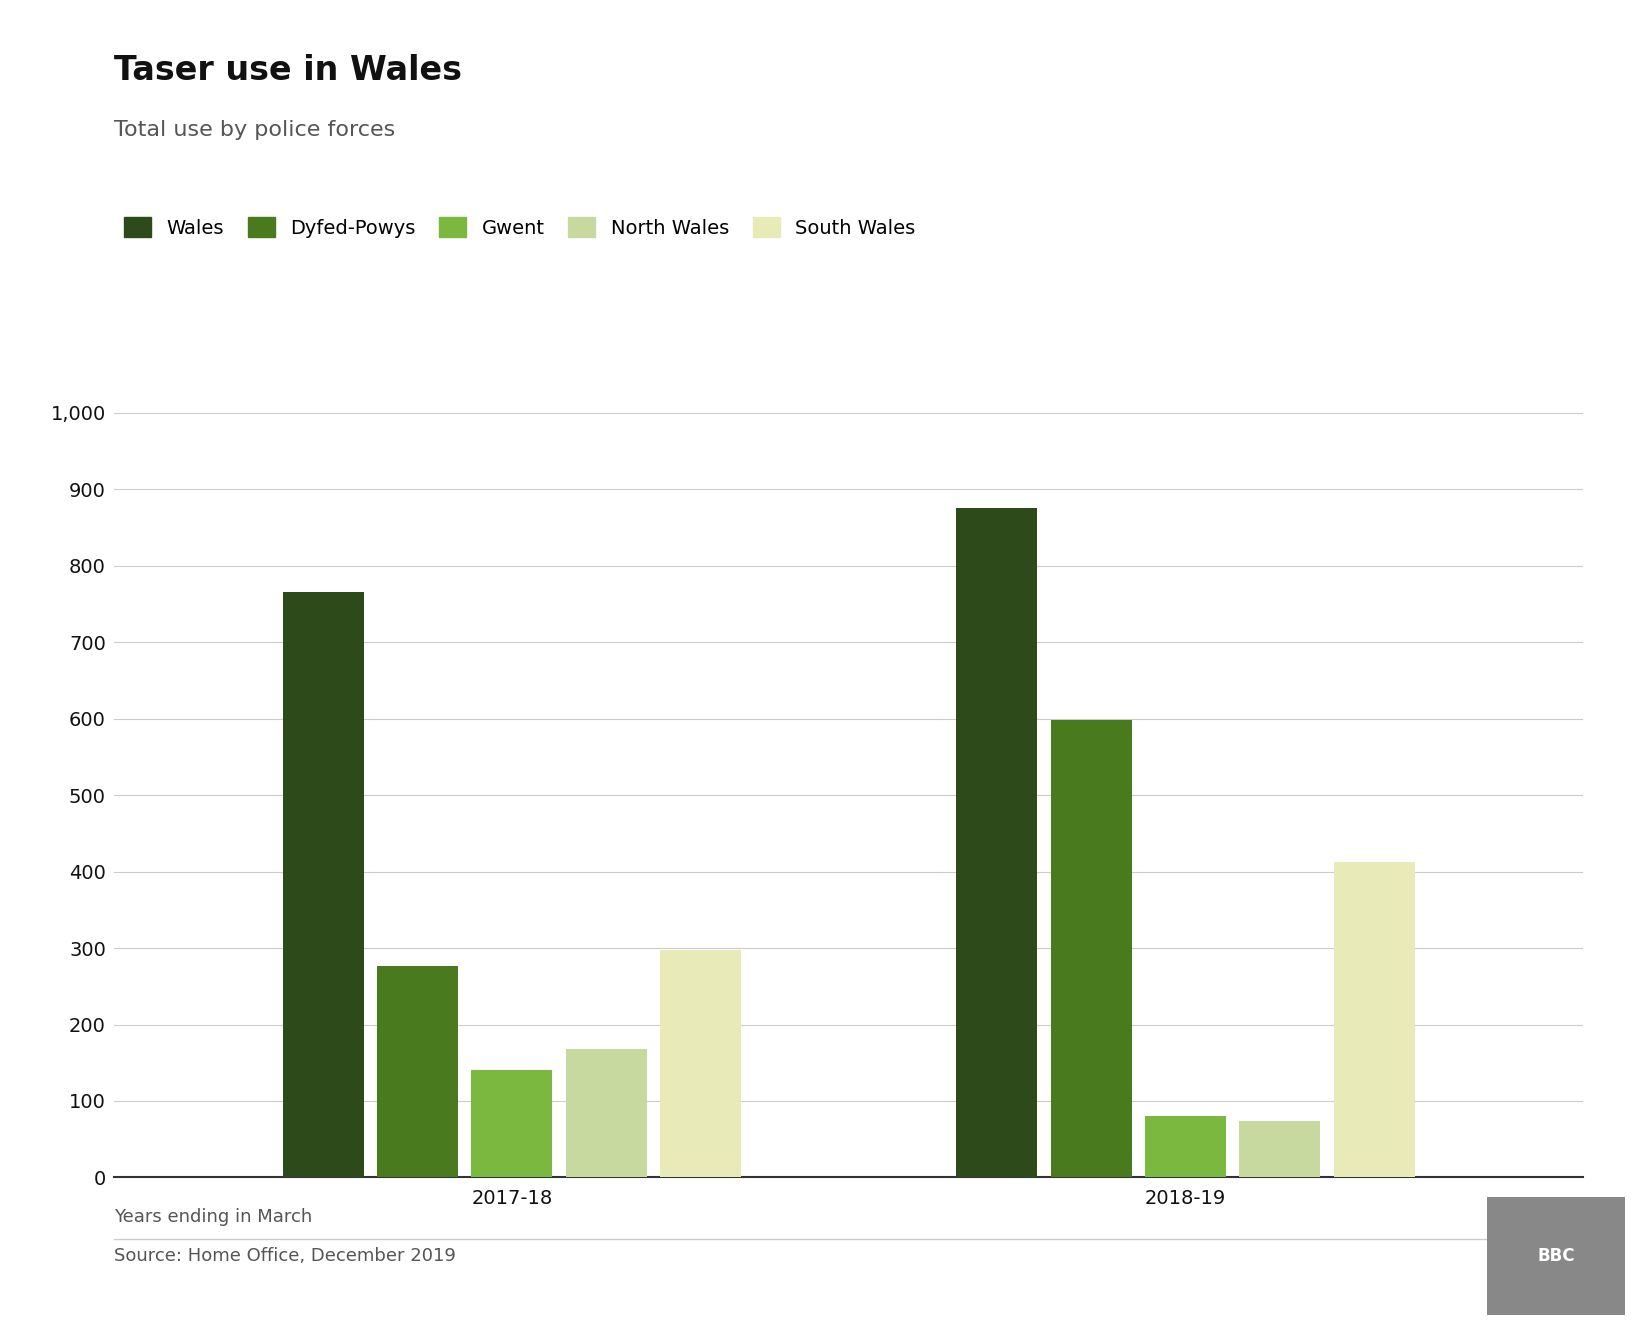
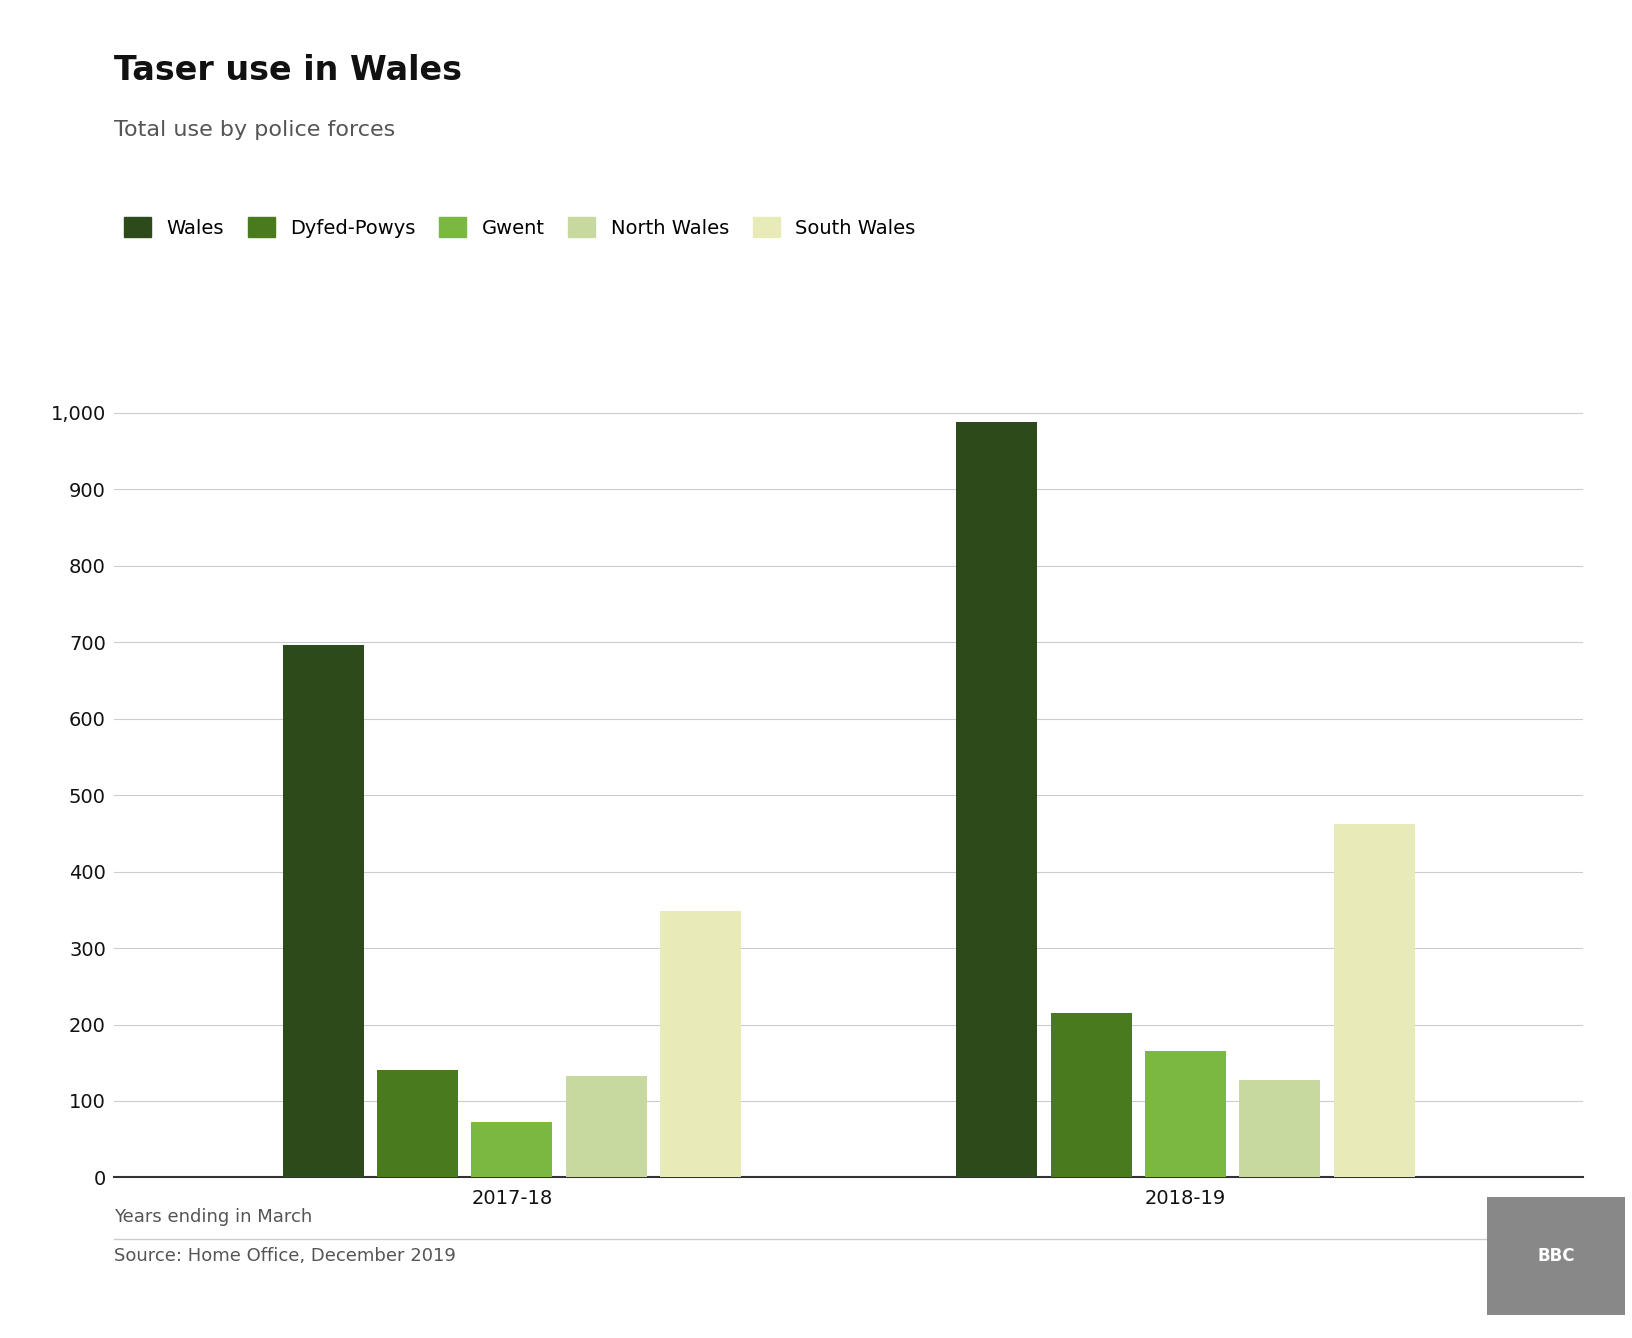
Wales/2017-18: 766 -> 697
Dyfed-Powys/2017-18: 276 -> 140
Gwent/2017-18: 140 -> 72
North Wales/2017-18: 168 -> 133
South Wales/2017-18: 298 -> 348
Wales/2018-19: 876 -> 988
Dyfed-Powys/2018-19: 598 -> 215
Gwent/2018-19: 80 -> 165
North Wales/2018-19: 74 -> 128
South Wales/2018-19: 412 -> 462
